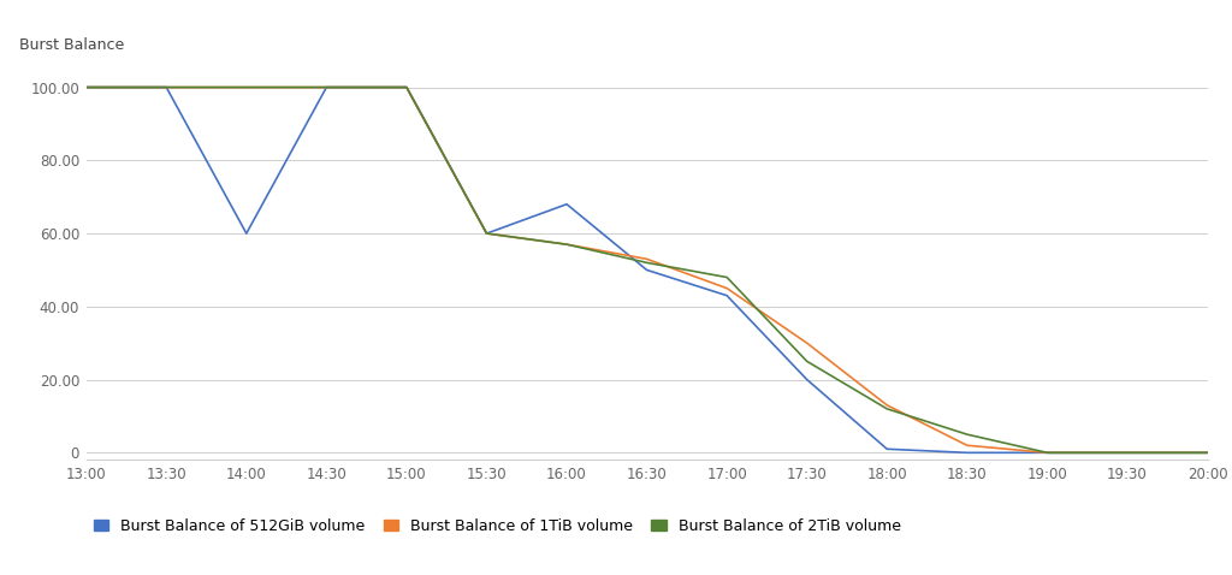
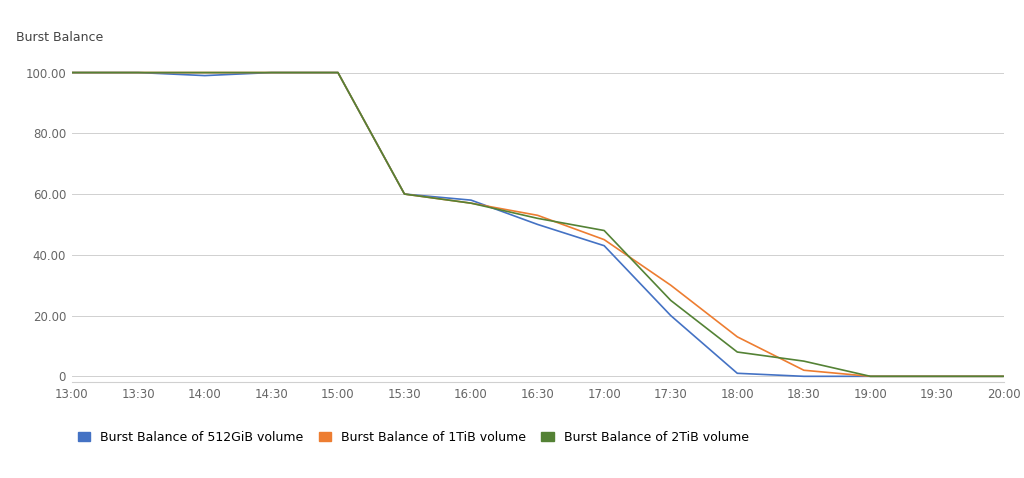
Burst Balance of 512GiB volume/14:00: 60 -> 99
Burst Balance of 512GiB volume/16:00: 68 -> 58
Burst Balance of 2TiB volume/18:00: 12 -> 8
